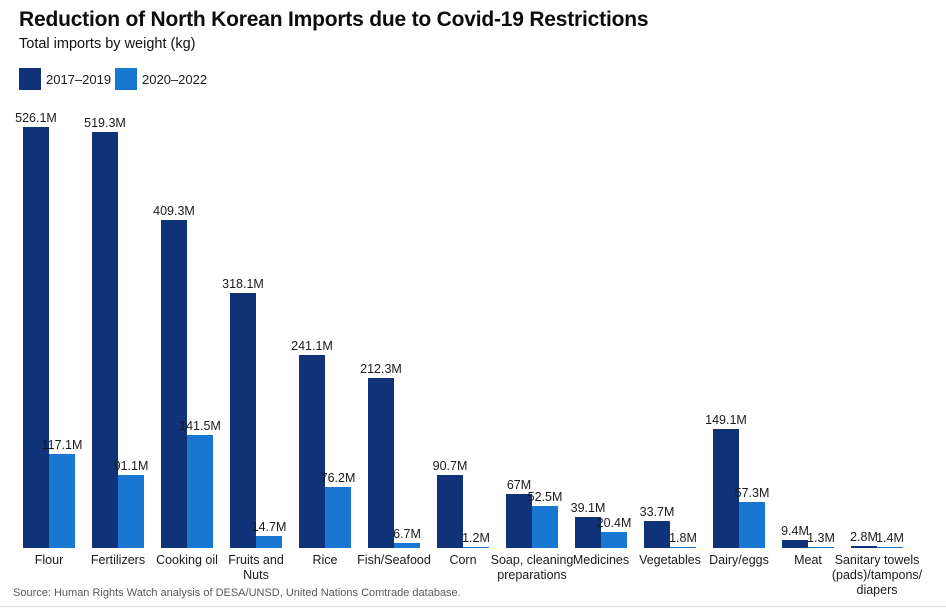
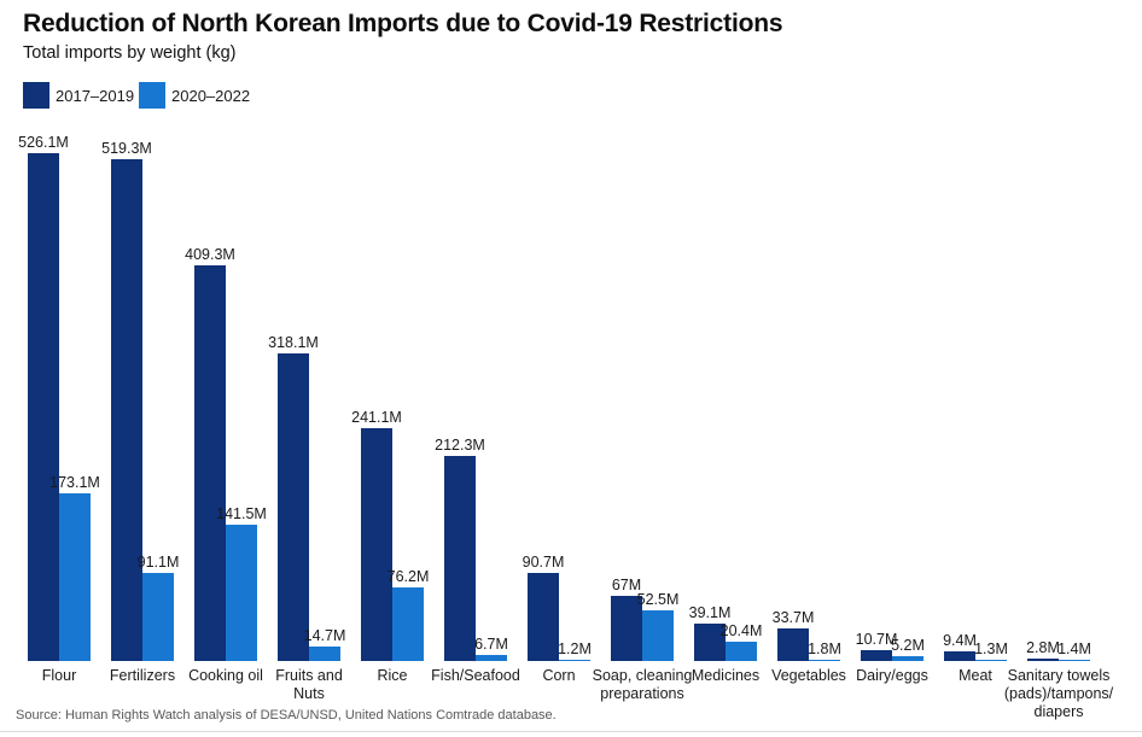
2020–2022/Flour: 117.1M -> 173.1M
2017–2019/Dairy/eggs: 149.1M -> 10.7M
2020–2022/Dairy/eggs: 57.3M -> 5.2M
